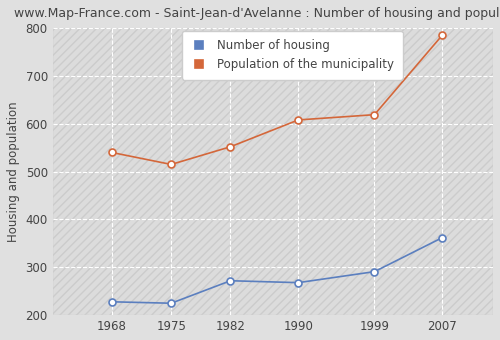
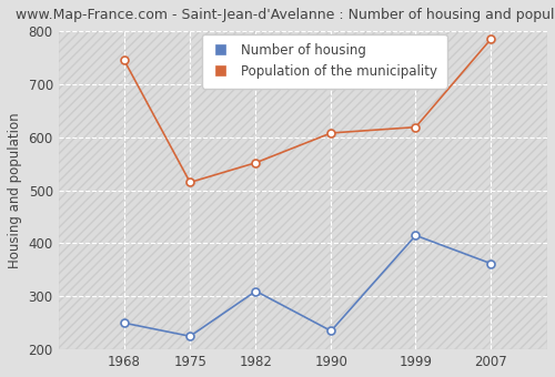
Number of housing/1968: 228 -> 250
Population of the municipality/1968: 540 -> 745
Number of housing/1982: 272 -> 310
Number of housing/1990: 268 -> 235
Number of housing/1999: 291 -> 415
